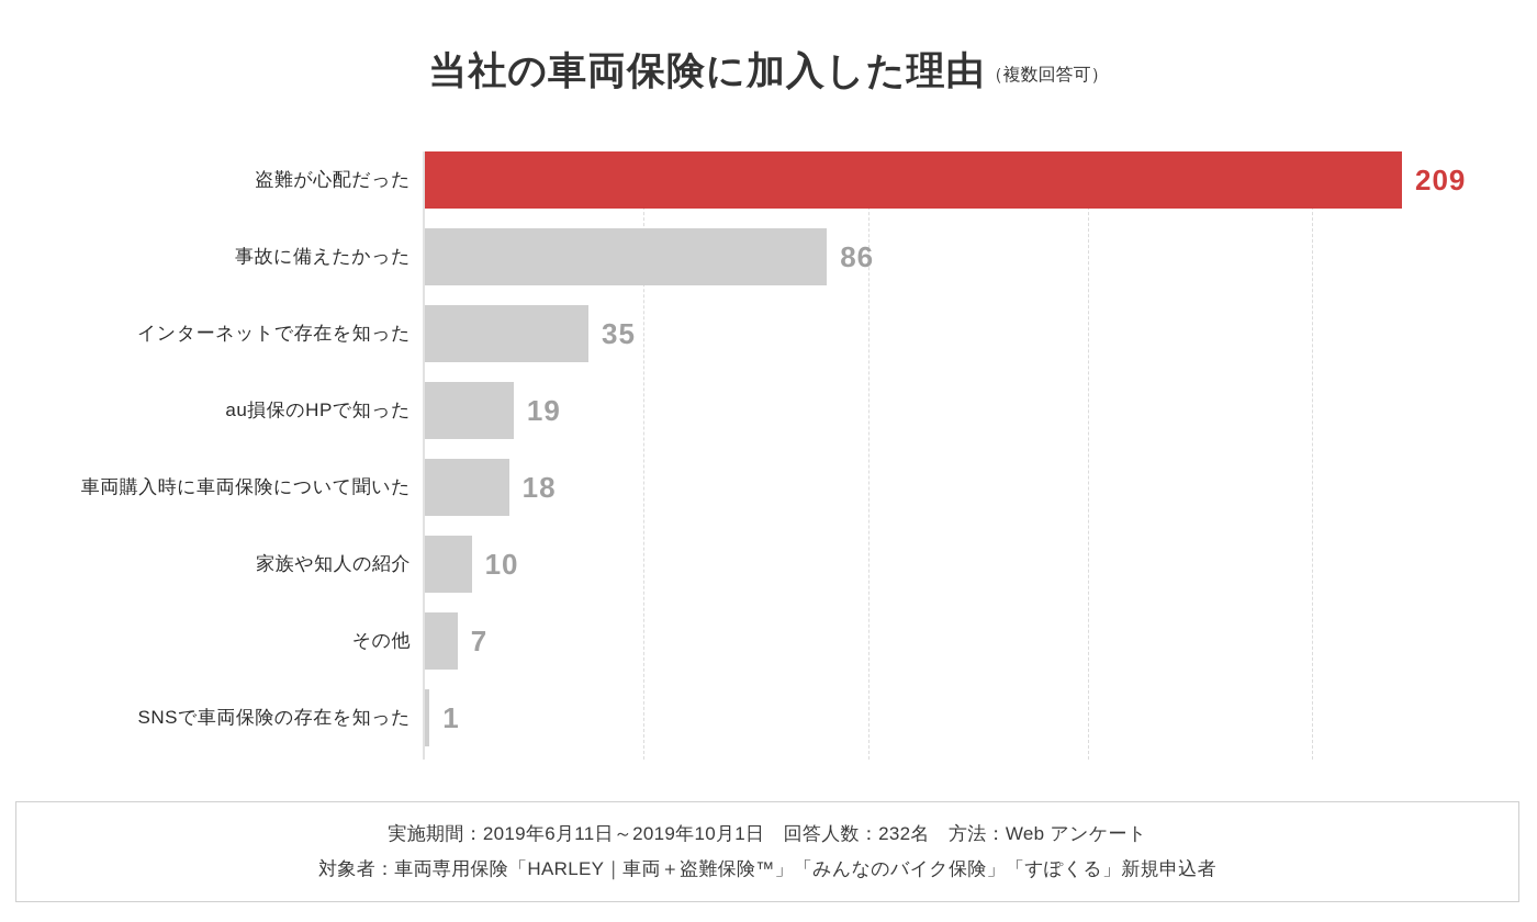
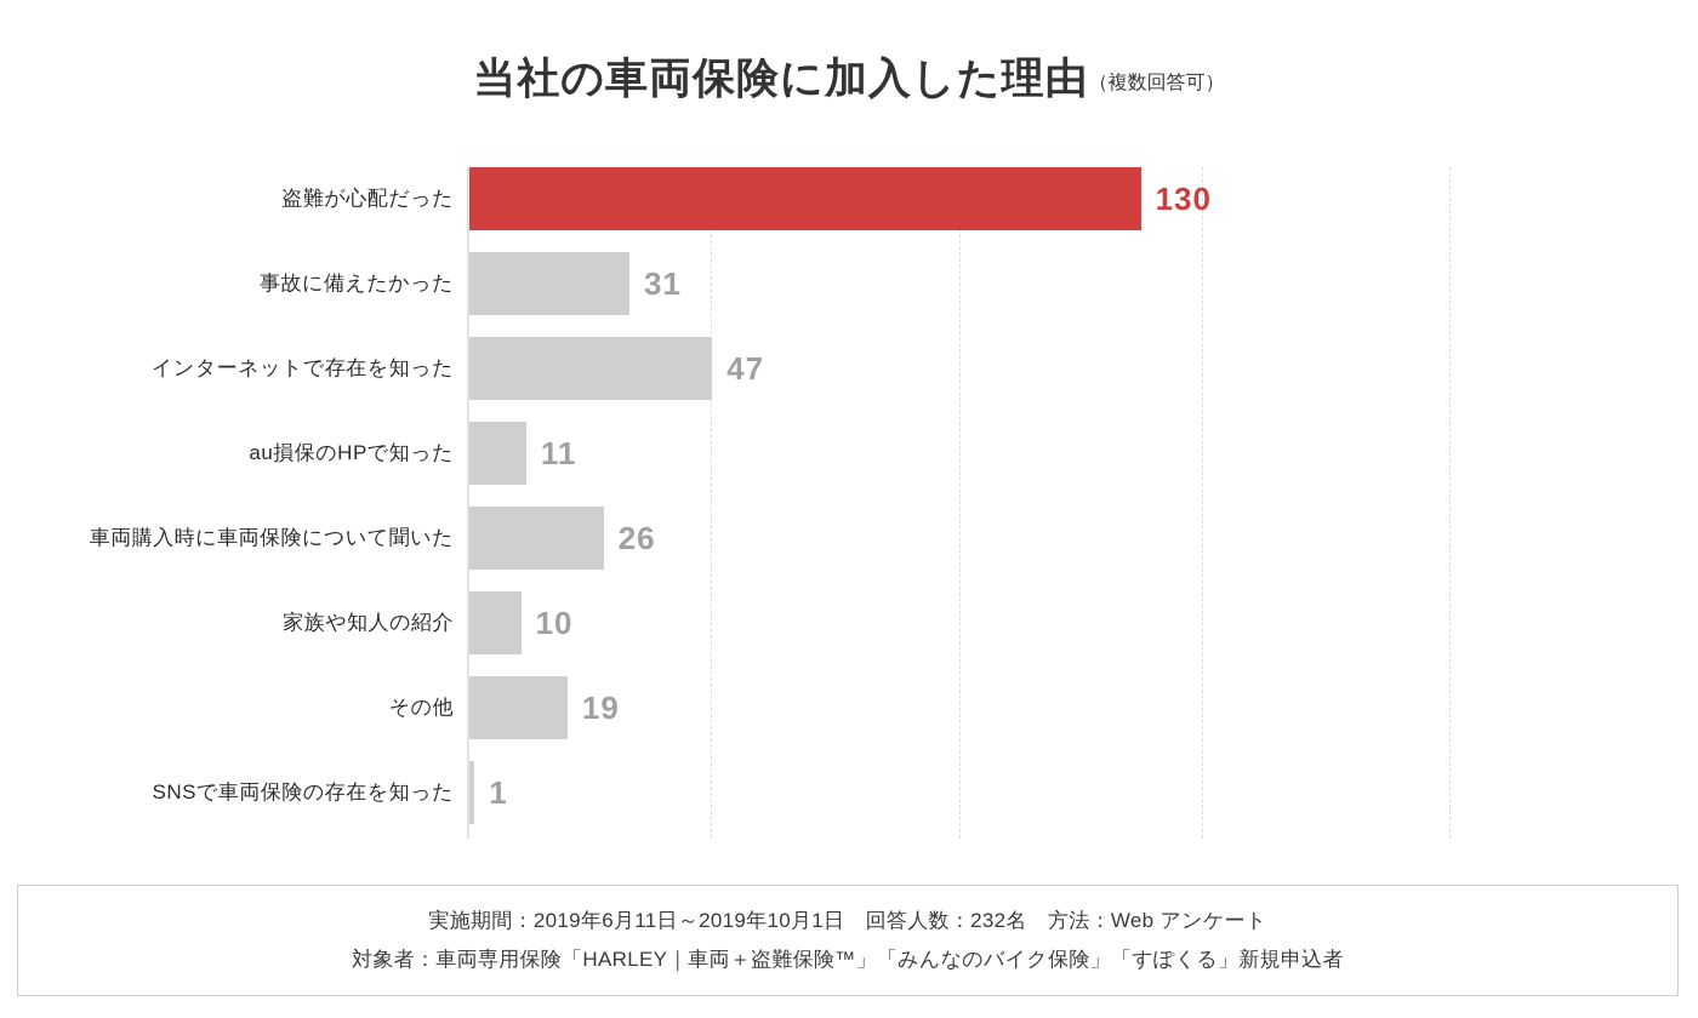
盗難が心配だった: 209 -> 130
事故に備えたかった: 86 -> 31
インターネットで存在を知った: 35 -> 47
au損保のHPで知った: 19 -> 11
車両購入時に車両保険について聞いた: 18 -> 26
その他: 7 -> 19
